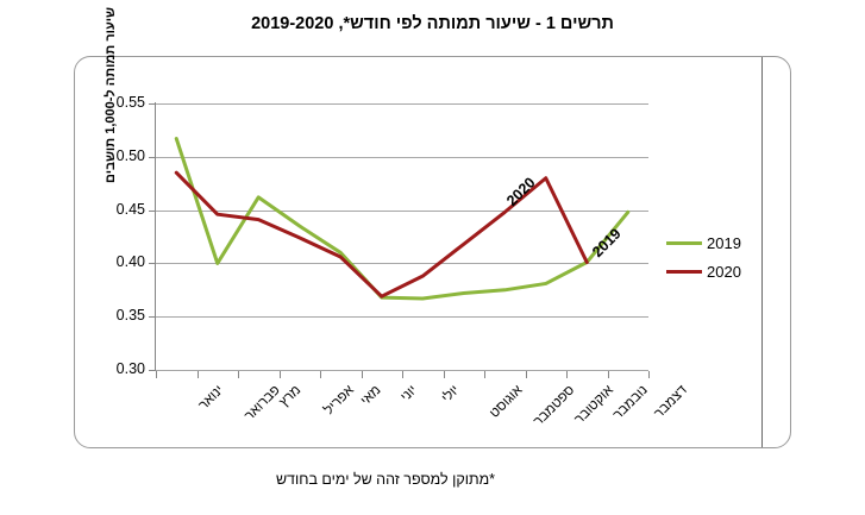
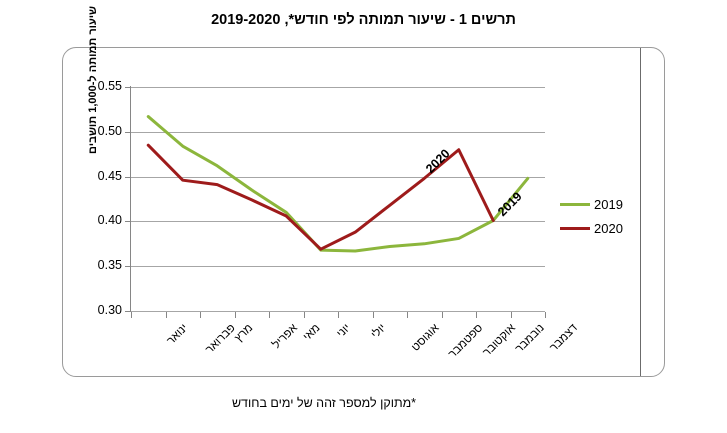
2019/פברואר: 0.40 -> 0.48
